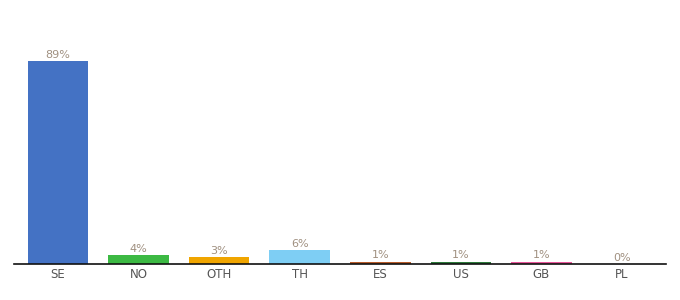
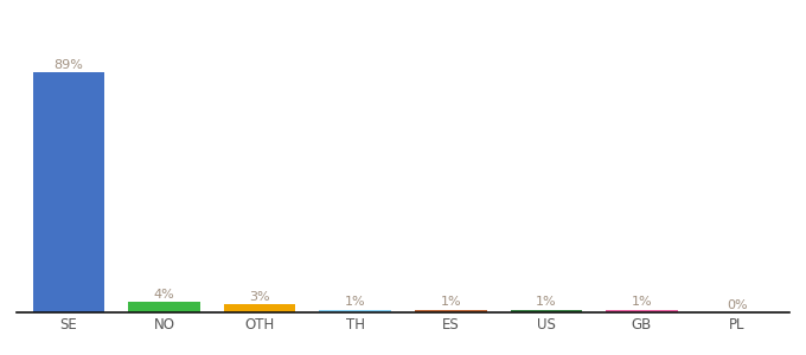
TH: 6% -> 1%
